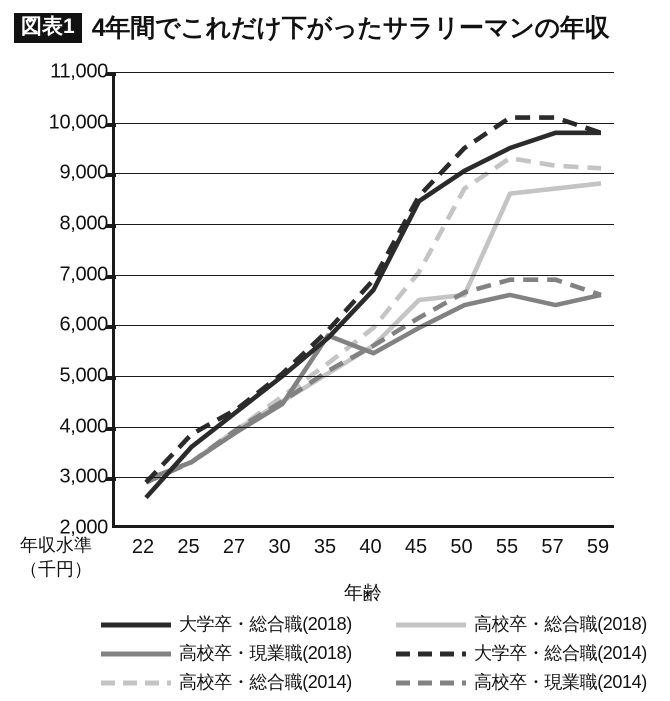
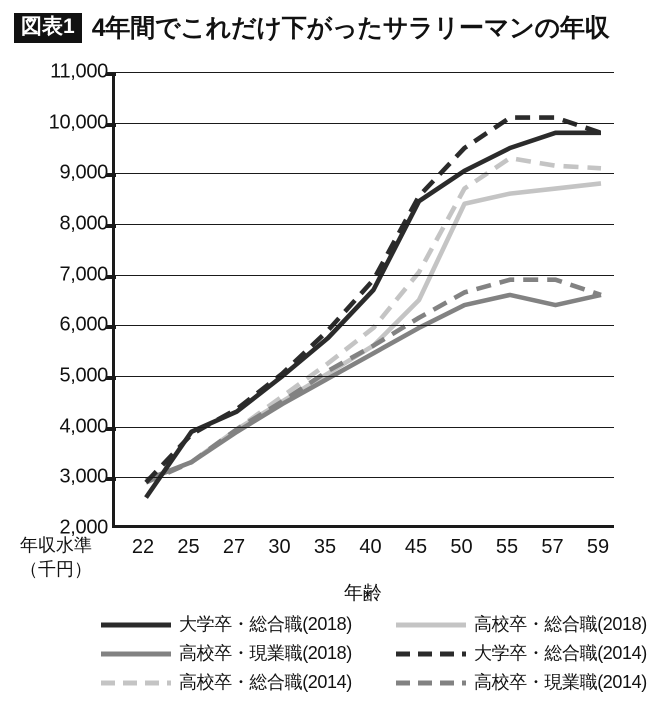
大学卒・総合職(2018)/25: 3600 -> 3900
高校卒・現業職(2018)/35: 5800 -> 5000
高校卒・総合職(2018)/50: 6600 -> 8400
